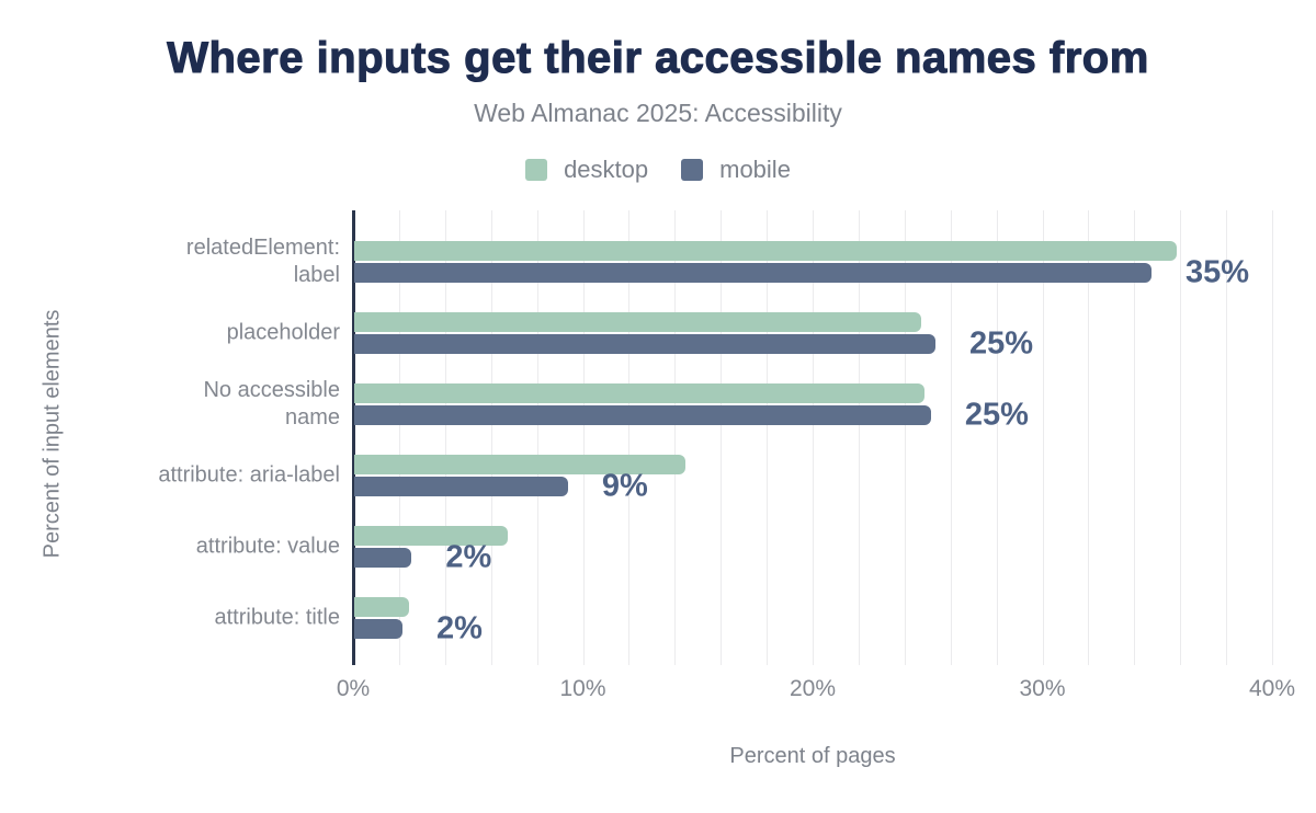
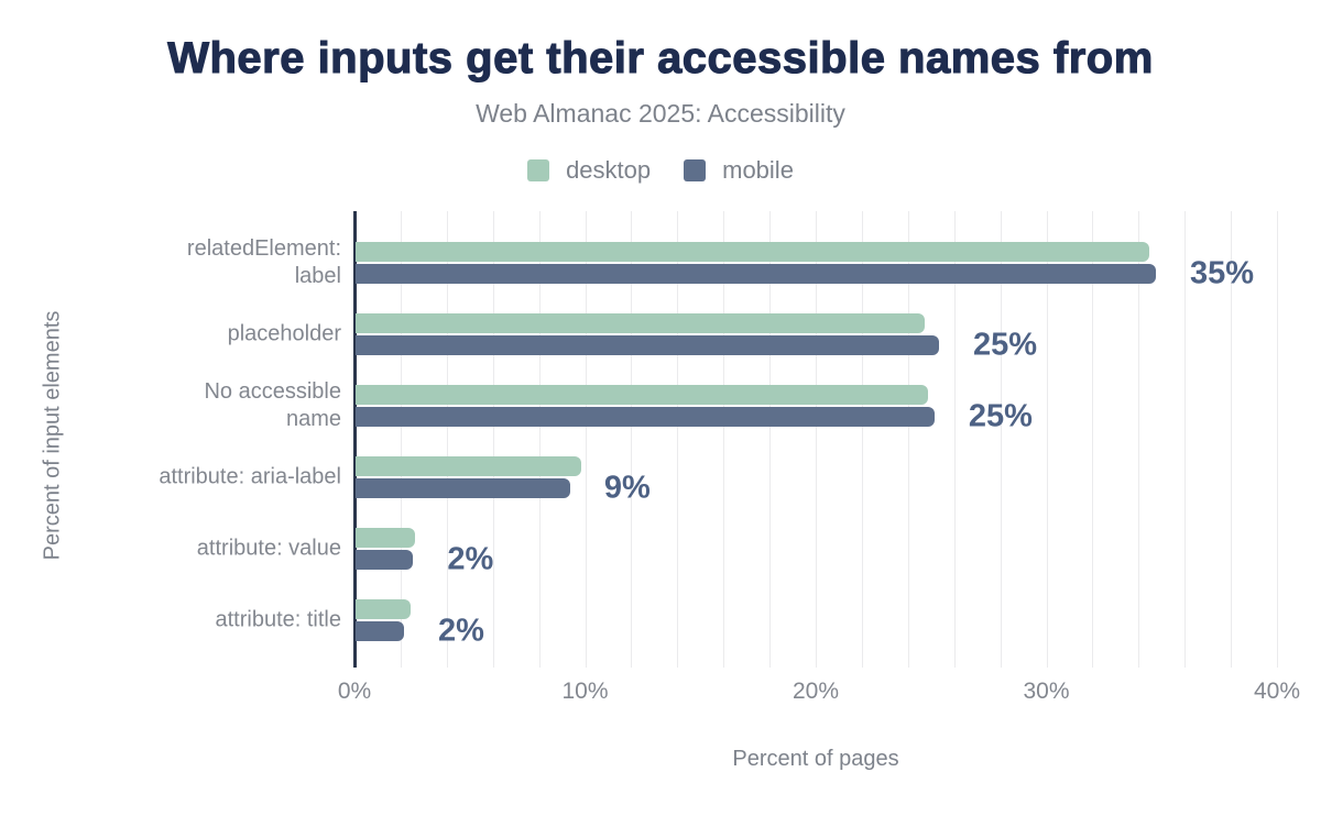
desktop/relatedElement: label: 35.8% -> 34.4%
desktop/attribute: aria-label: 14.4% -> 9.8%
desktop/attribute: value: 6.7% -> 2.6%
